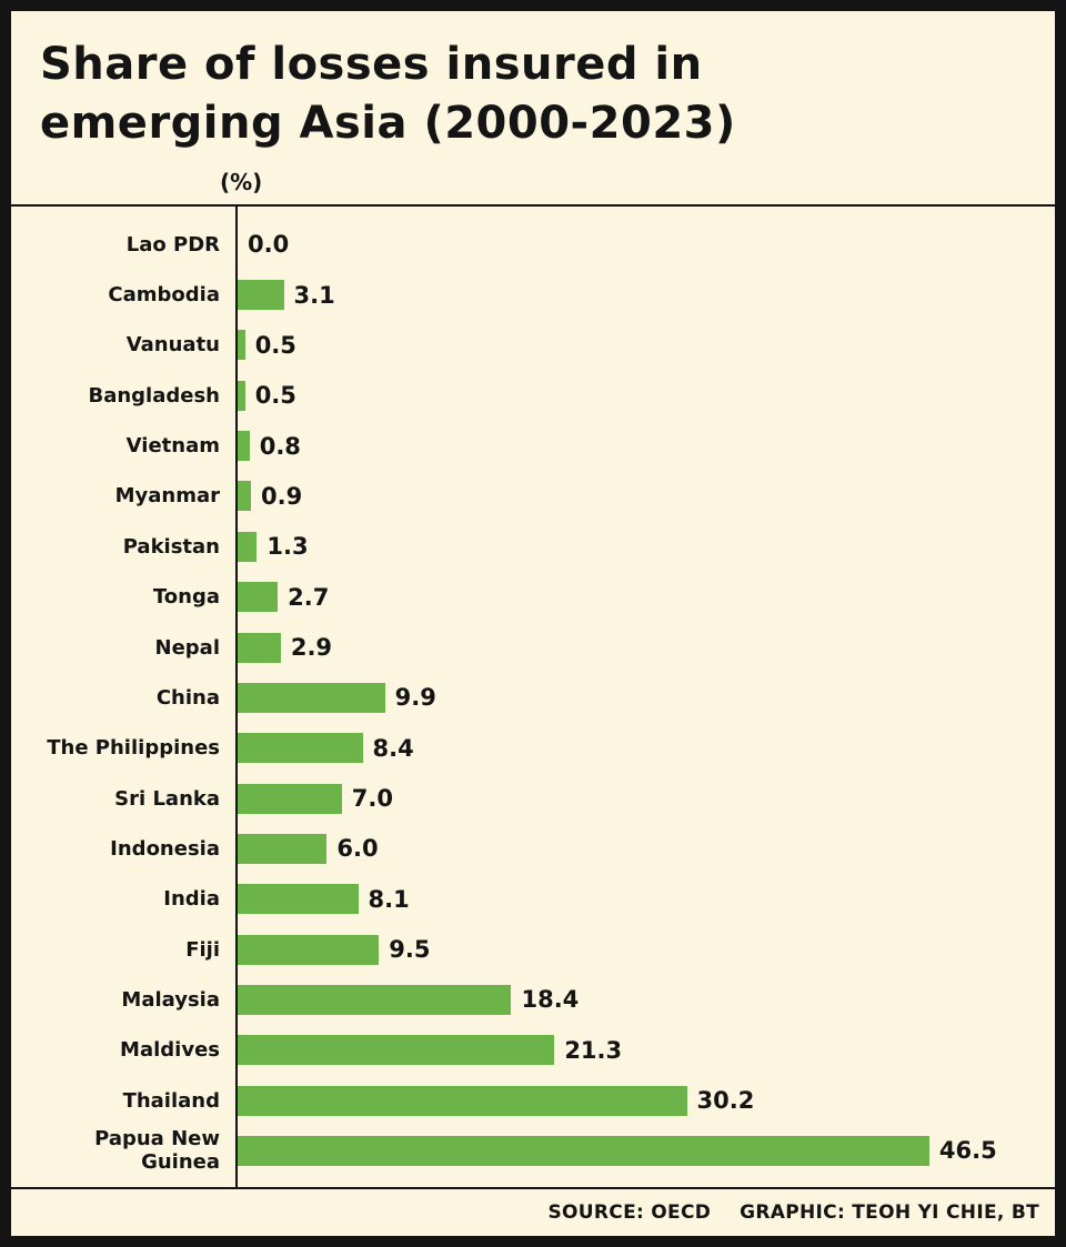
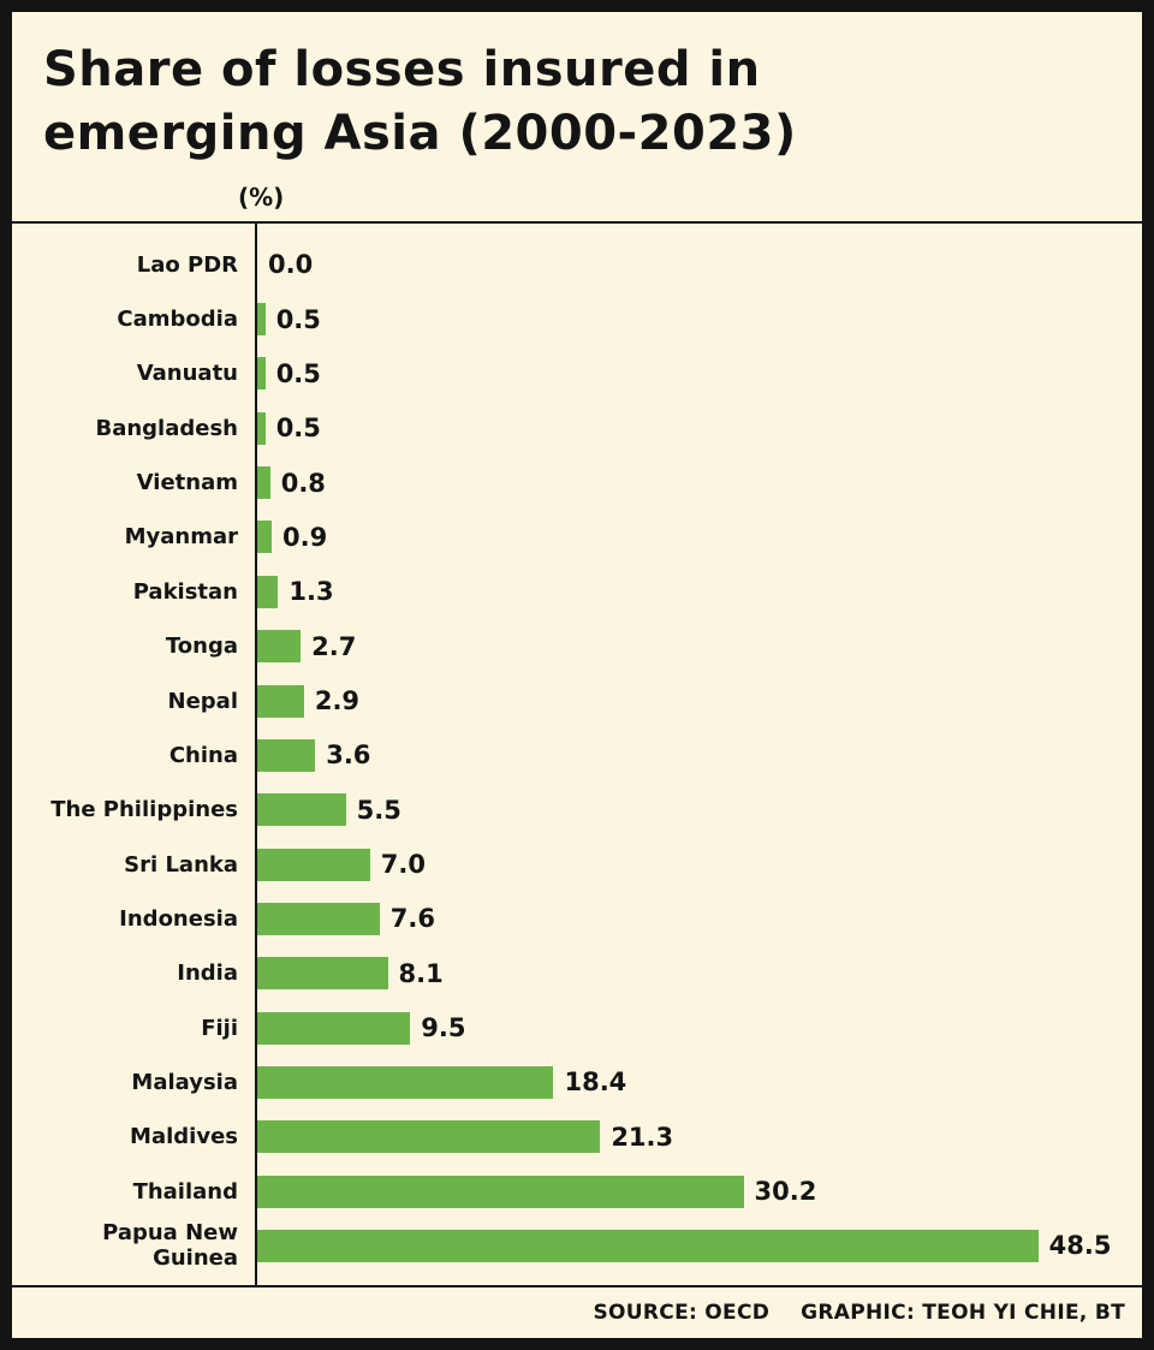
Cambodia: 3.1 -> 0.5
China: 9.9 -> 3.6
The Philippines: 8.4 -> 5.5
Indonesia: 6.0 -> 7.6
Papua New Guinea: 46.5 -> 48.5
